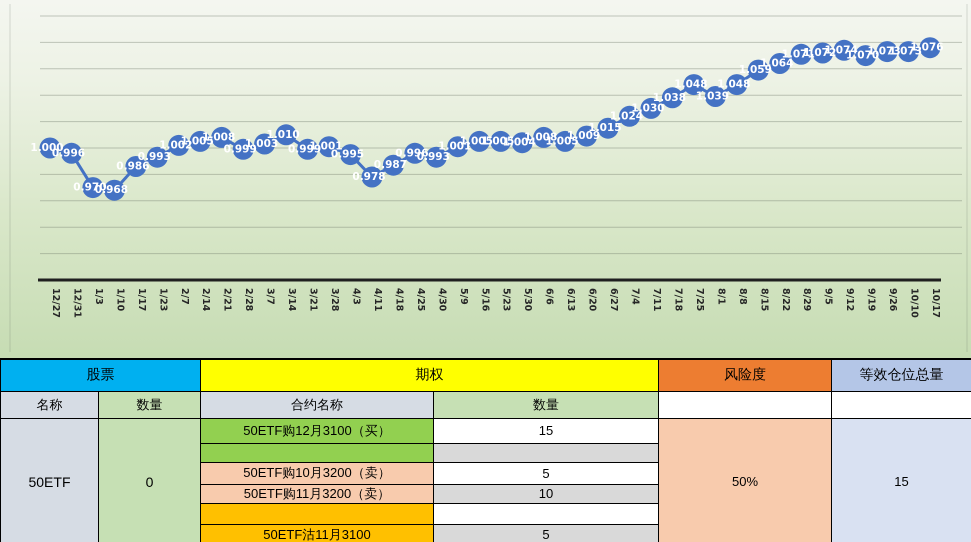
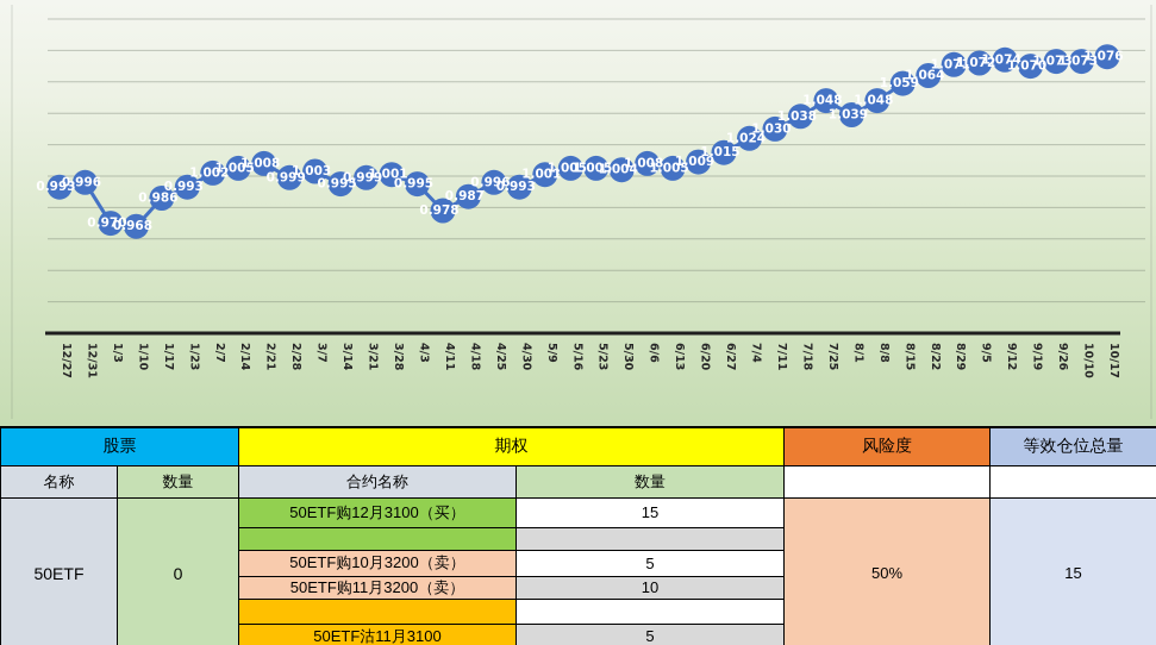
12/27: 1.000 -> 0.993
3/14: 1.010 -> 0.995
